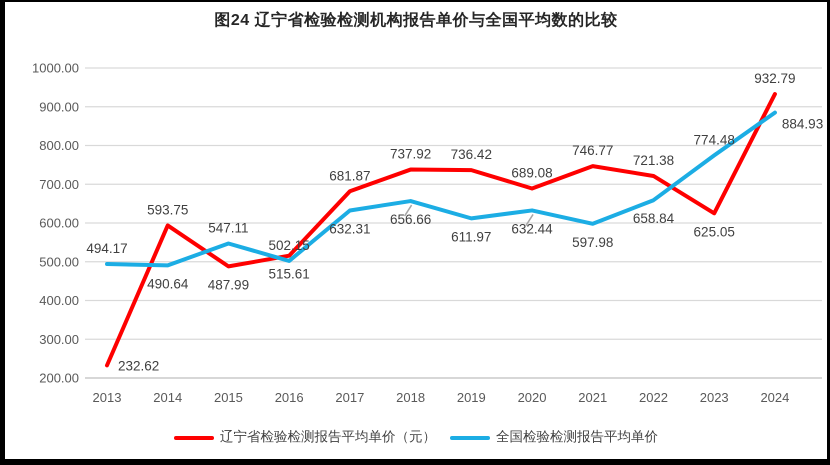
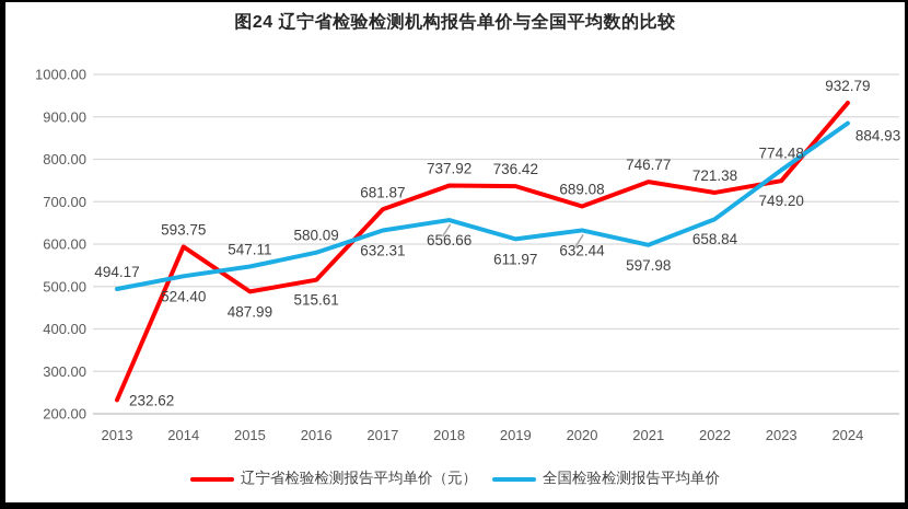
全国检验检测报告平均单价/2014: 490.64 -> 524.40
全国检验检测报告平均单价/2016: 502.15 -> 580.09
辽宁省检验检测报告平均单价（元）/2023: 625.05 -> 749.20
